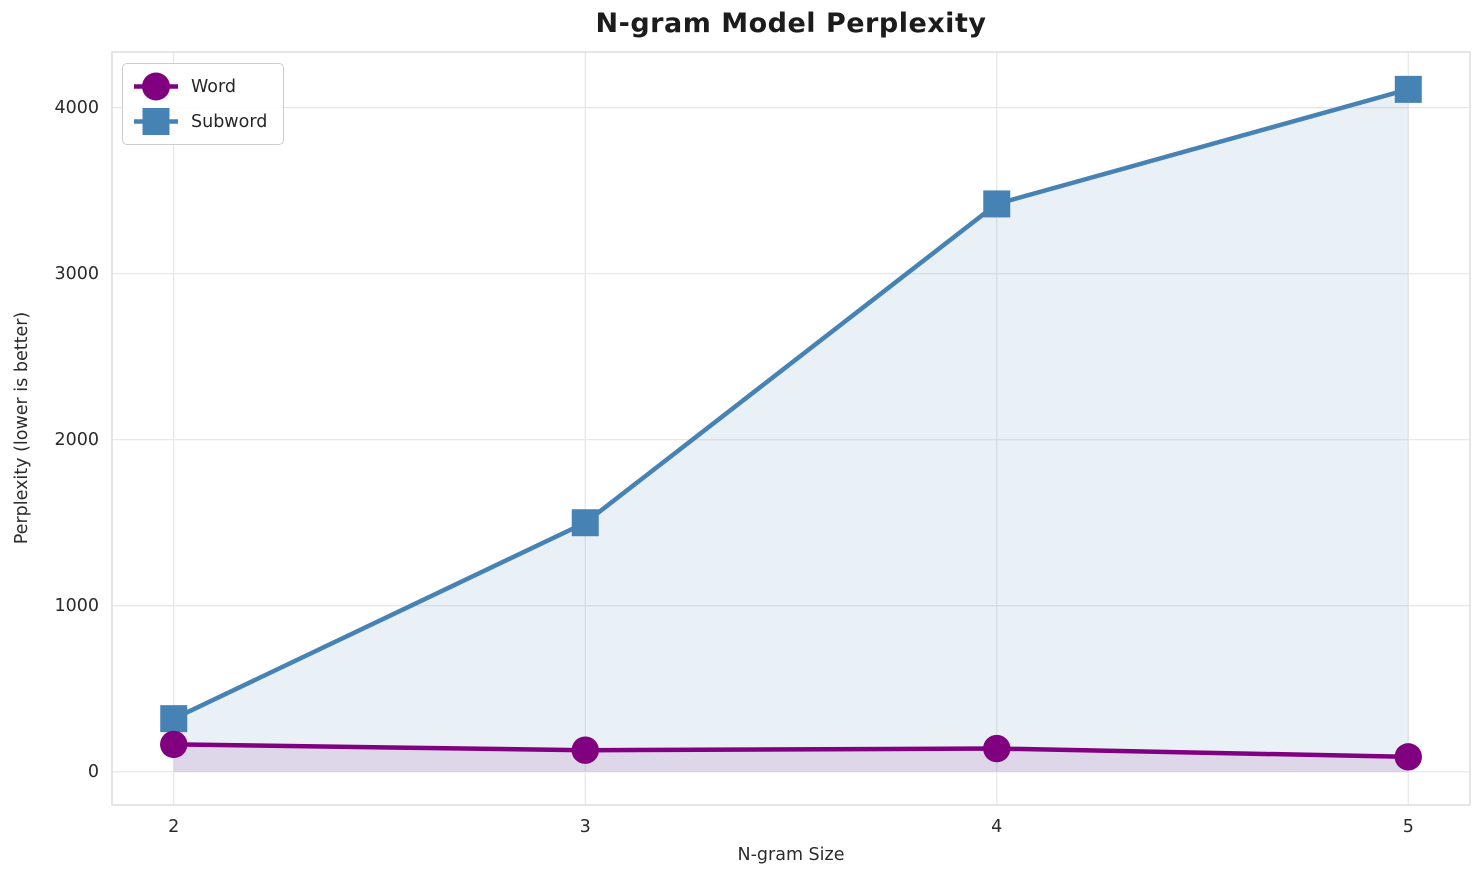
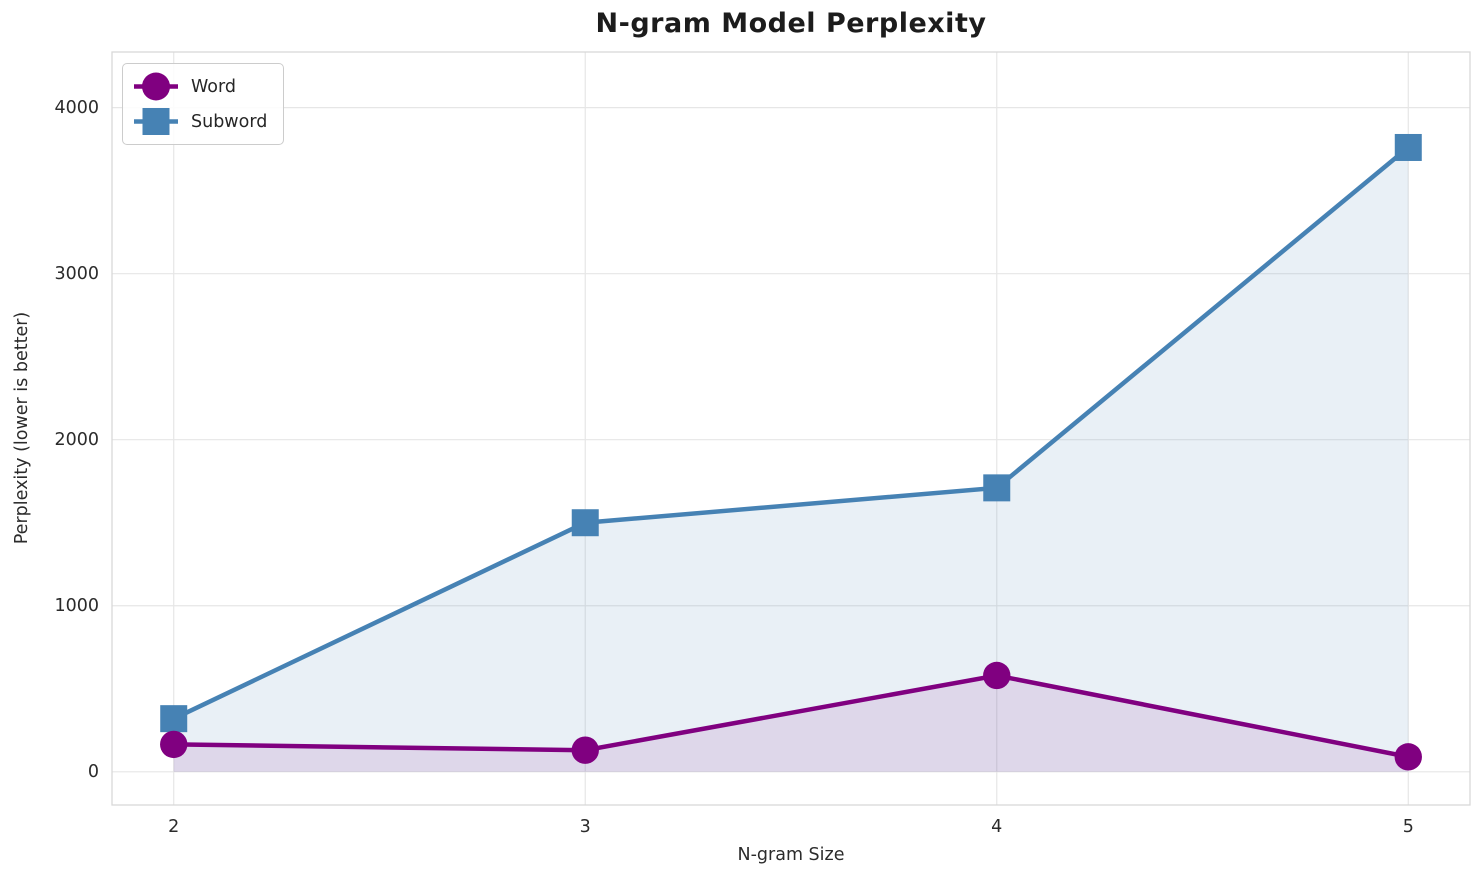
Word/4: 140 -> 580
Subword/4: 3420 -> 1710
Subword/5: 4110 -> 3760
